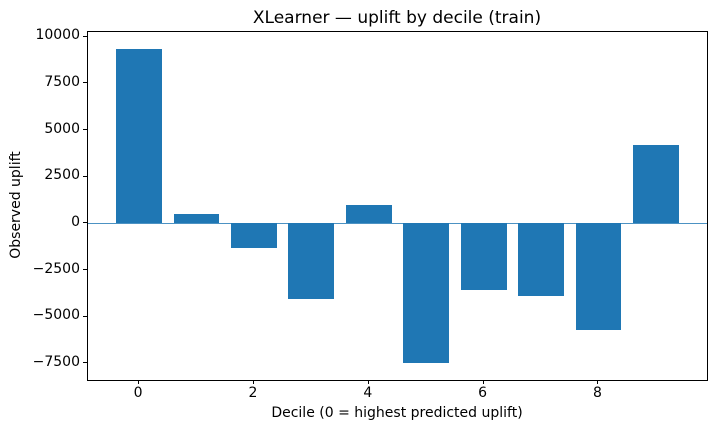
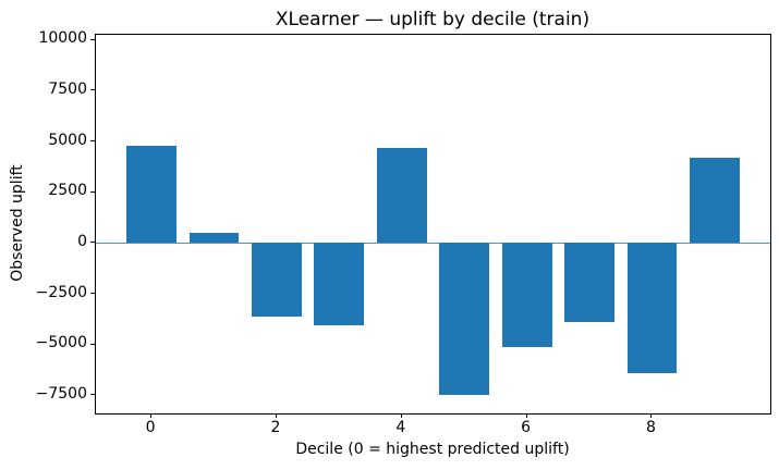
0: 9400 -> 4800
2: -1300 -> -3600
4: 1000 -> 4700
6: -3600 -> -5100
8: -5700 -> -6400
